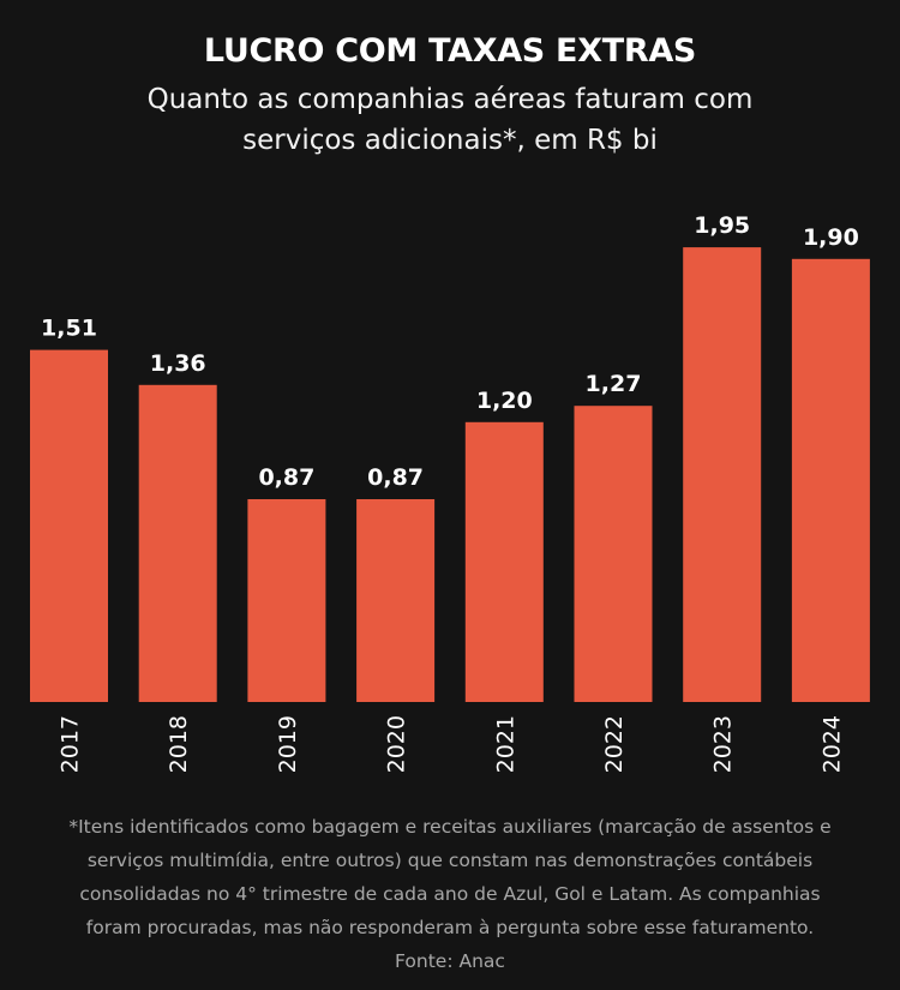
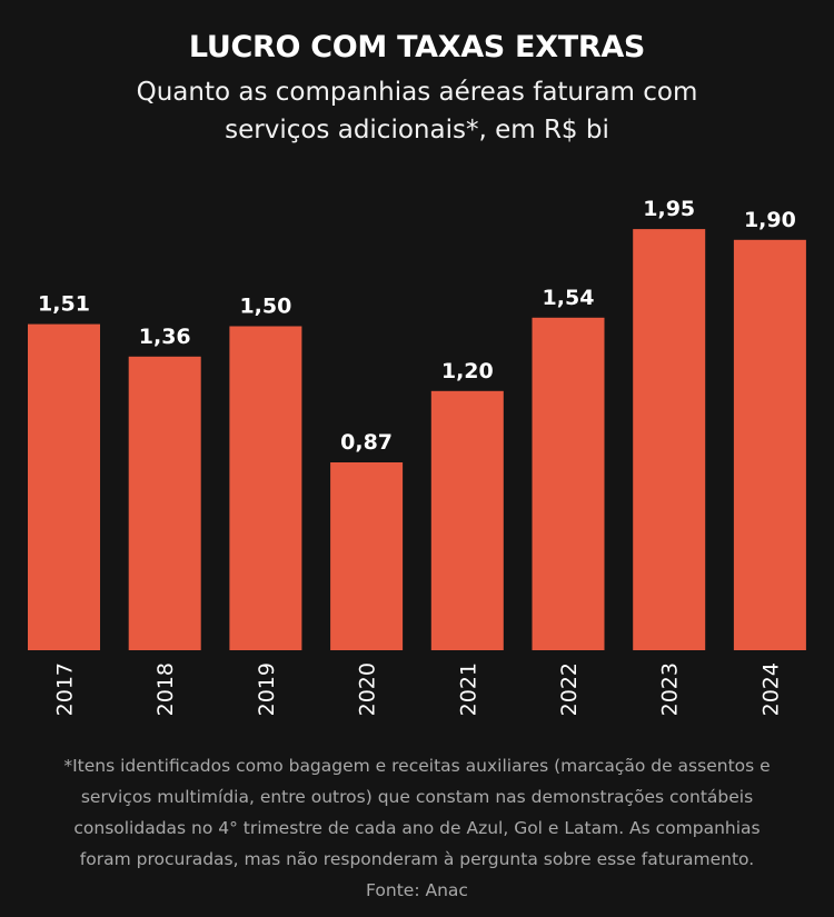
2019: 0,87 -> 1,50
2022: 1,27 -> 1,54
